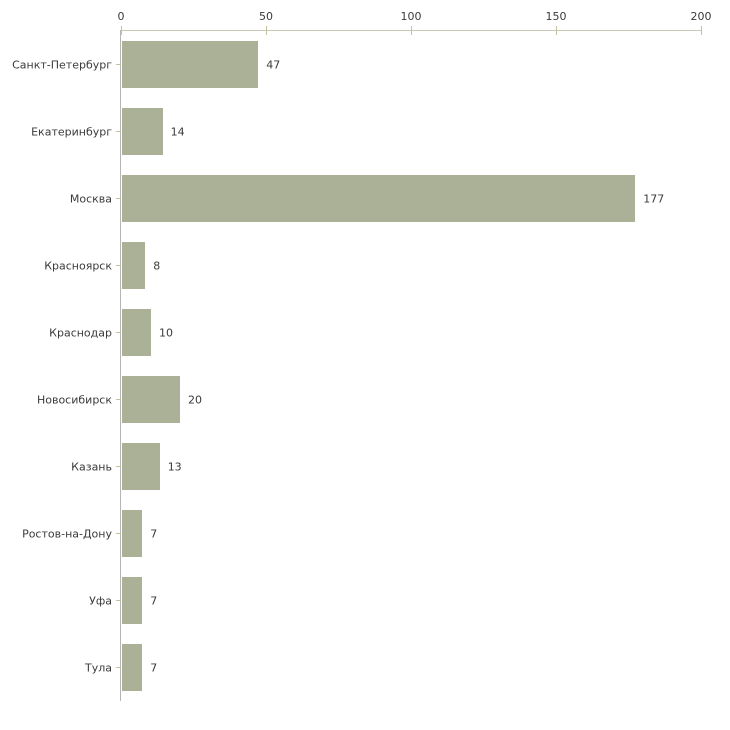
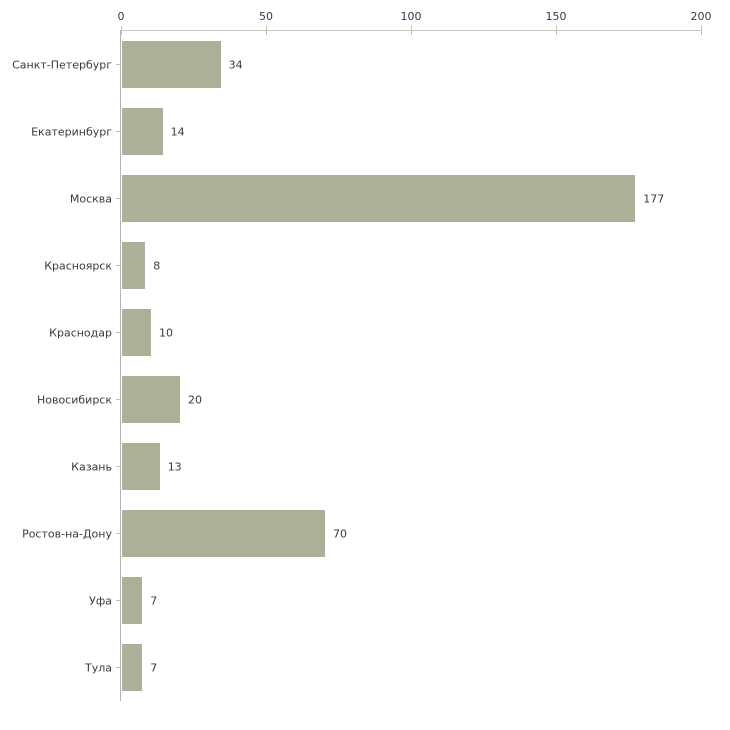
Санкт-Петербург: 47 -> 34
Ростов-на-Дону: 7 -> 70
